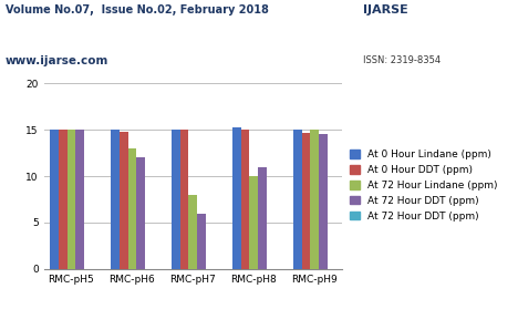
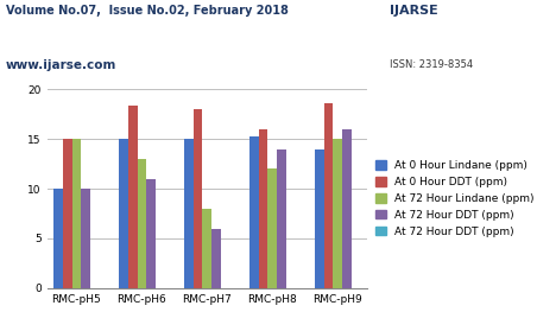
At 0 Hour Lindane (ppm)/RMC-pH5: 15.0 -> 10.0
At 72 Hour DDT (ppm)/RMC-pH5: 15.0 -> 10.0
At 0 Hour DDT (ppm)/RMC-pH6: 14.8 -> 18.4
At 72 Hour DDT (ppm)/RMC-pH6: 12.0 -> 11.0
At 0 Hour DDT (ppm)/RMC-pH7: 15.0 -> 18.0
At 0 Hour DDT (ppm)/RMC-pH8: 15.0 -> 16.0
At 72 Hour Lindane (ppm)/RMC-pH8: 10 -> 12
At 72 Hour DDT (ppm)/RMC-pH8: 11.0 -> 14.0
At 0 Hour Lindane (ppm)/RMC-pH9: 15.0 -> 14.0
At 0 Hour DDT (ppm)/RMC-pH9: 14.7 -> 18.6
At 72 Hour DDT (ppm)/RMC-pH9: 14.5 -> 16.0
